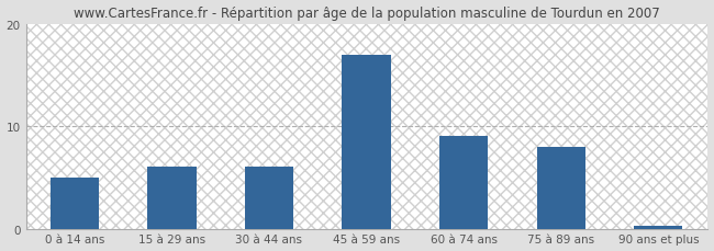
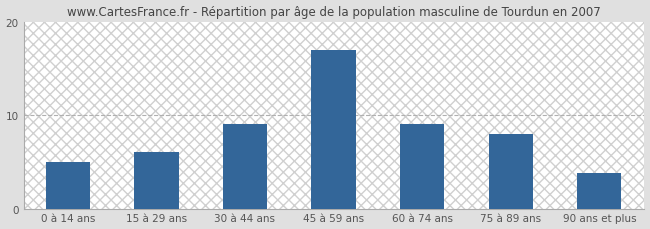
30 à 44 ans: 6.0 -> 9.0
90 ans et plus: 0.3 -> 3.8
